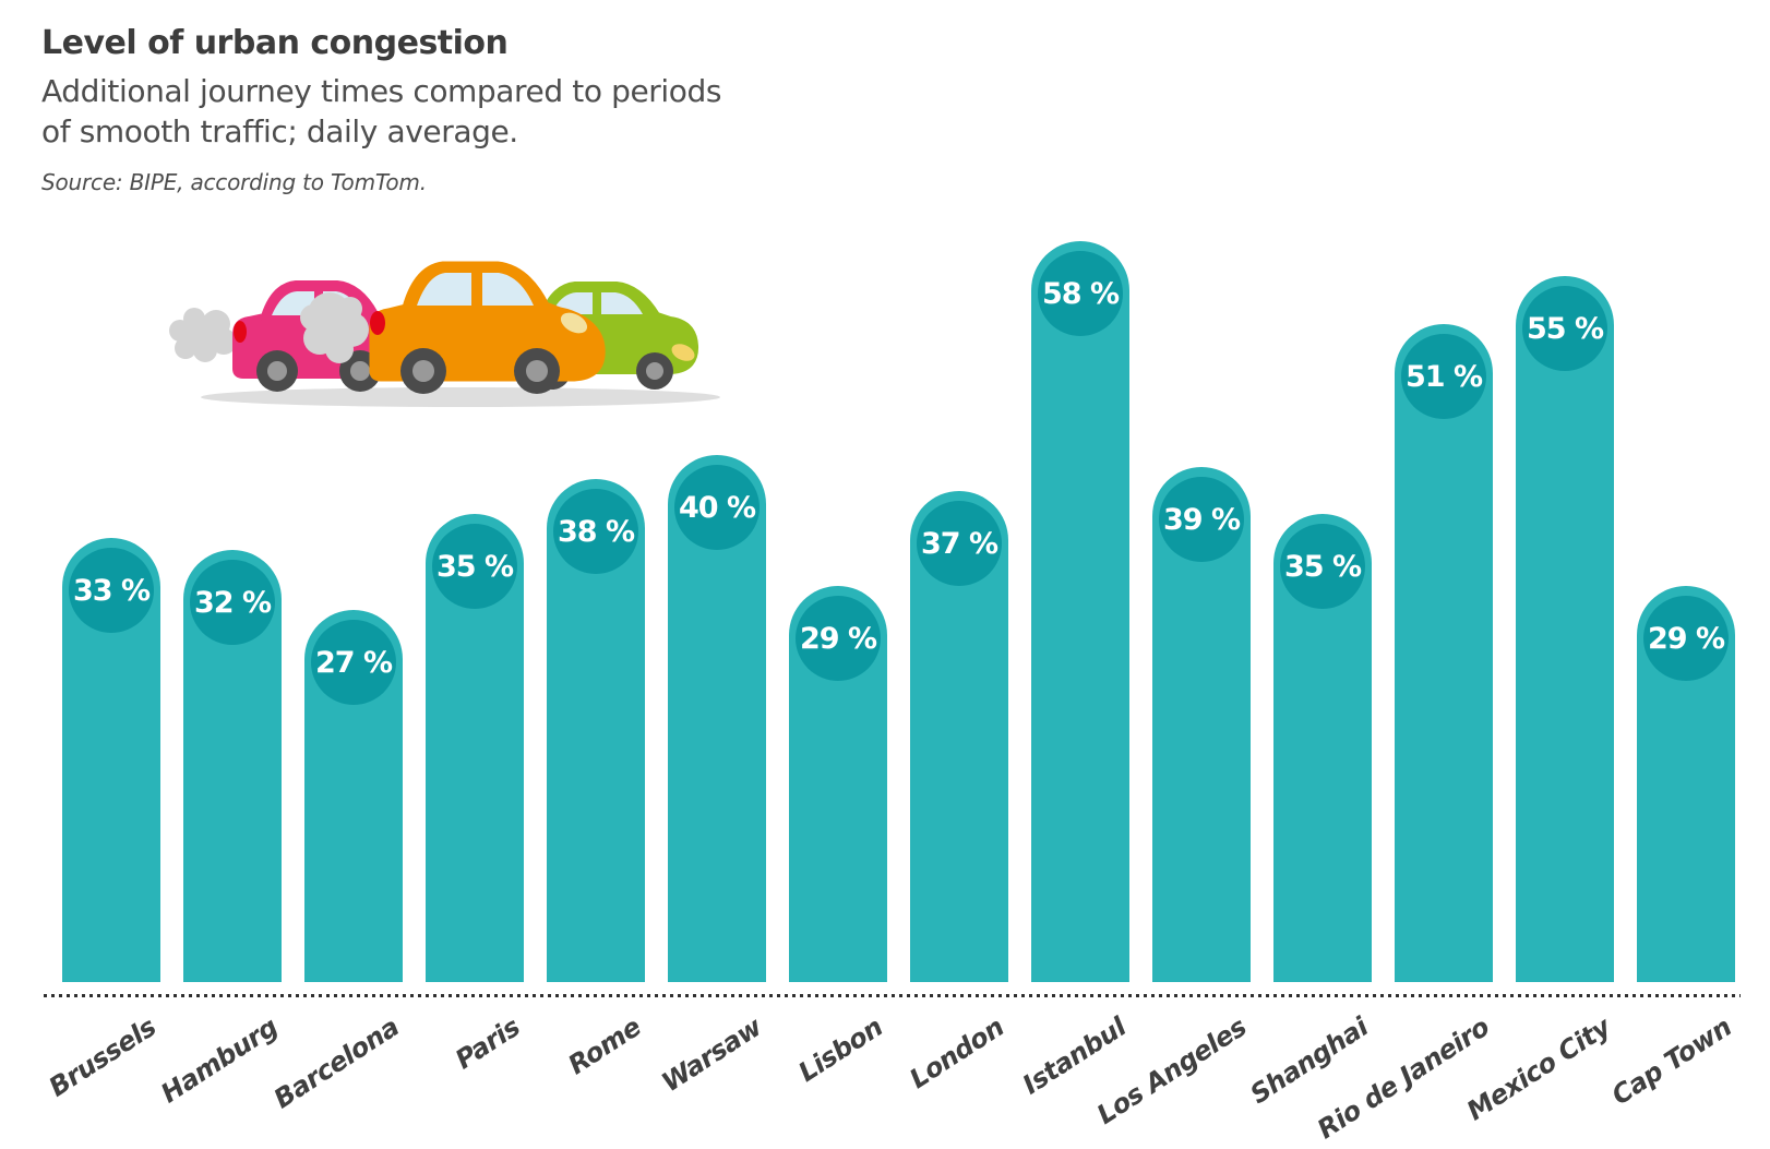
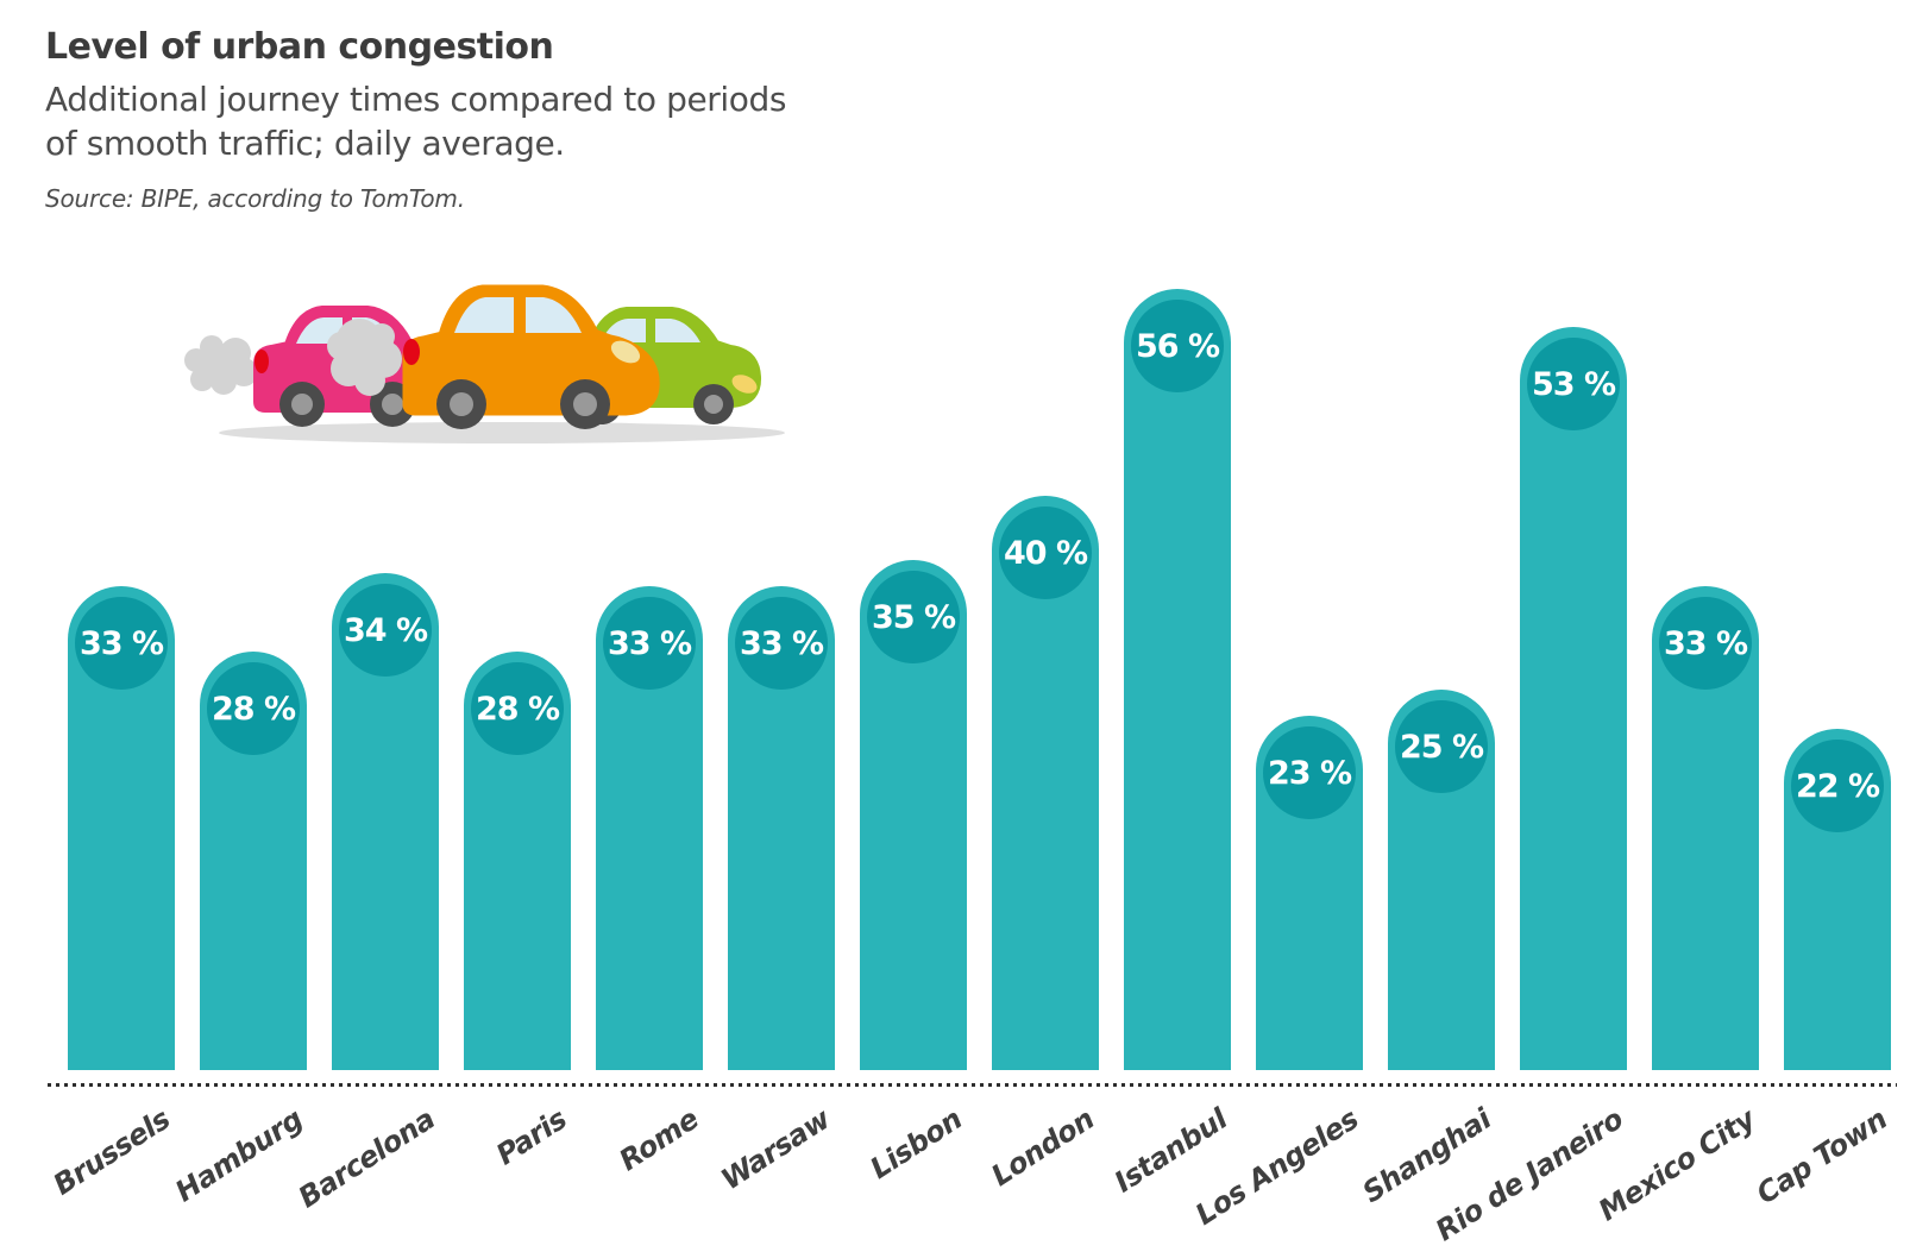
Hamburg: 32 -> 28
Barcelona: 27 -> 34
Paris: 35 -> 28
Rome: 38 -> 33
Warsaw: 40 -> 33
Lisbon: 29 -> 35
London: 37 -> 40
Istanbul: 58 -> 56
Los Angeles: 39 -> 23
Shanghai: 35 -> 25
Rio de Janeiro: 51 -> 53
Mexico City: 55 -> 33
Cap Town: 29 -> 22
